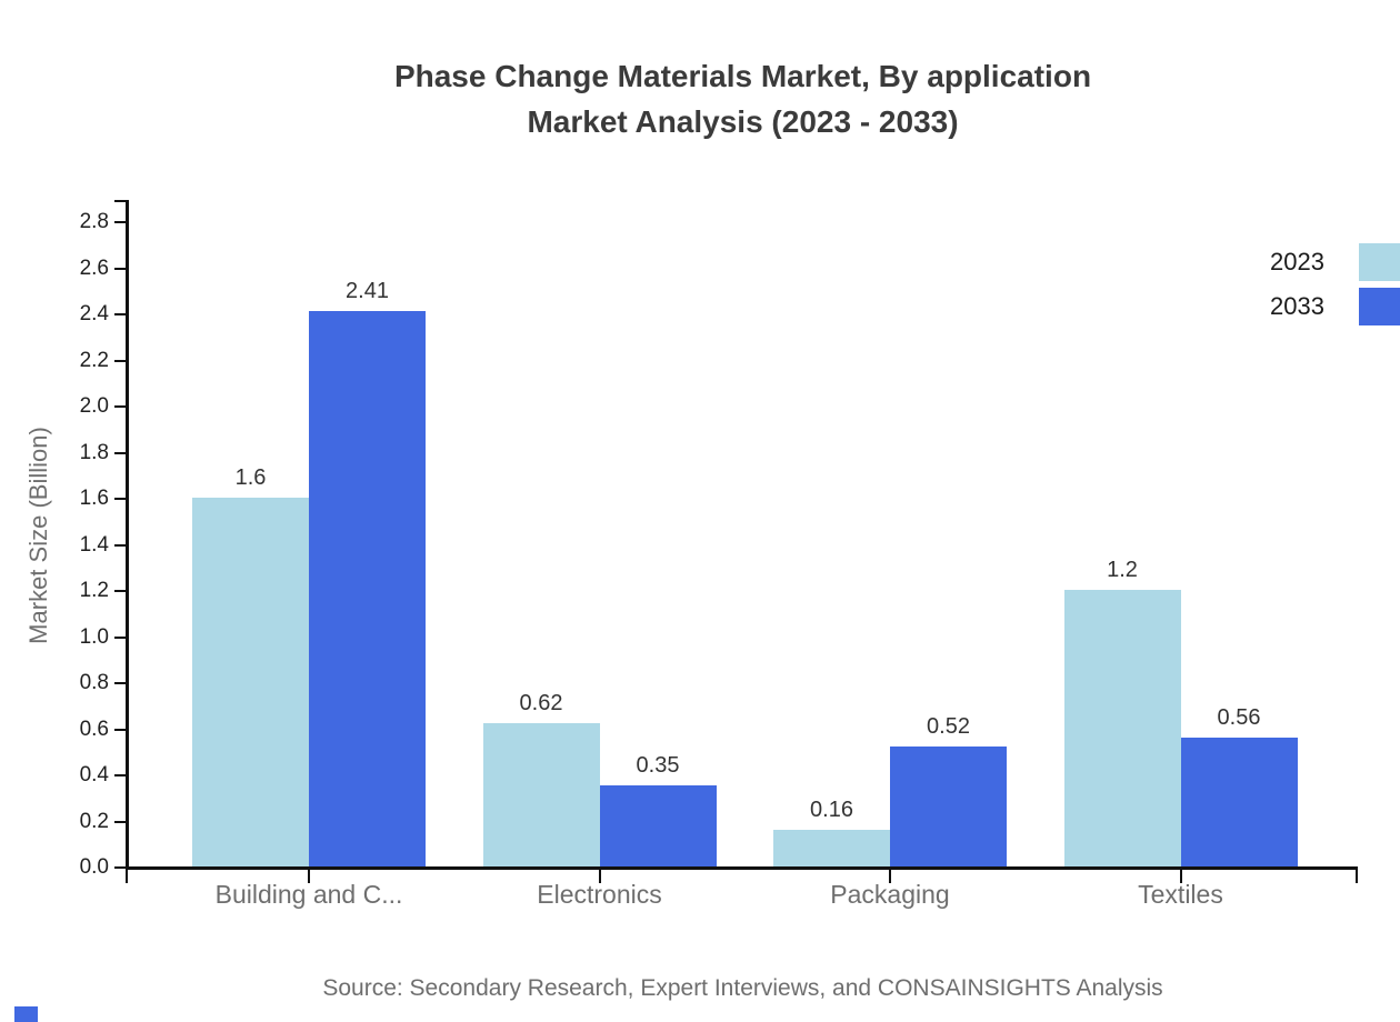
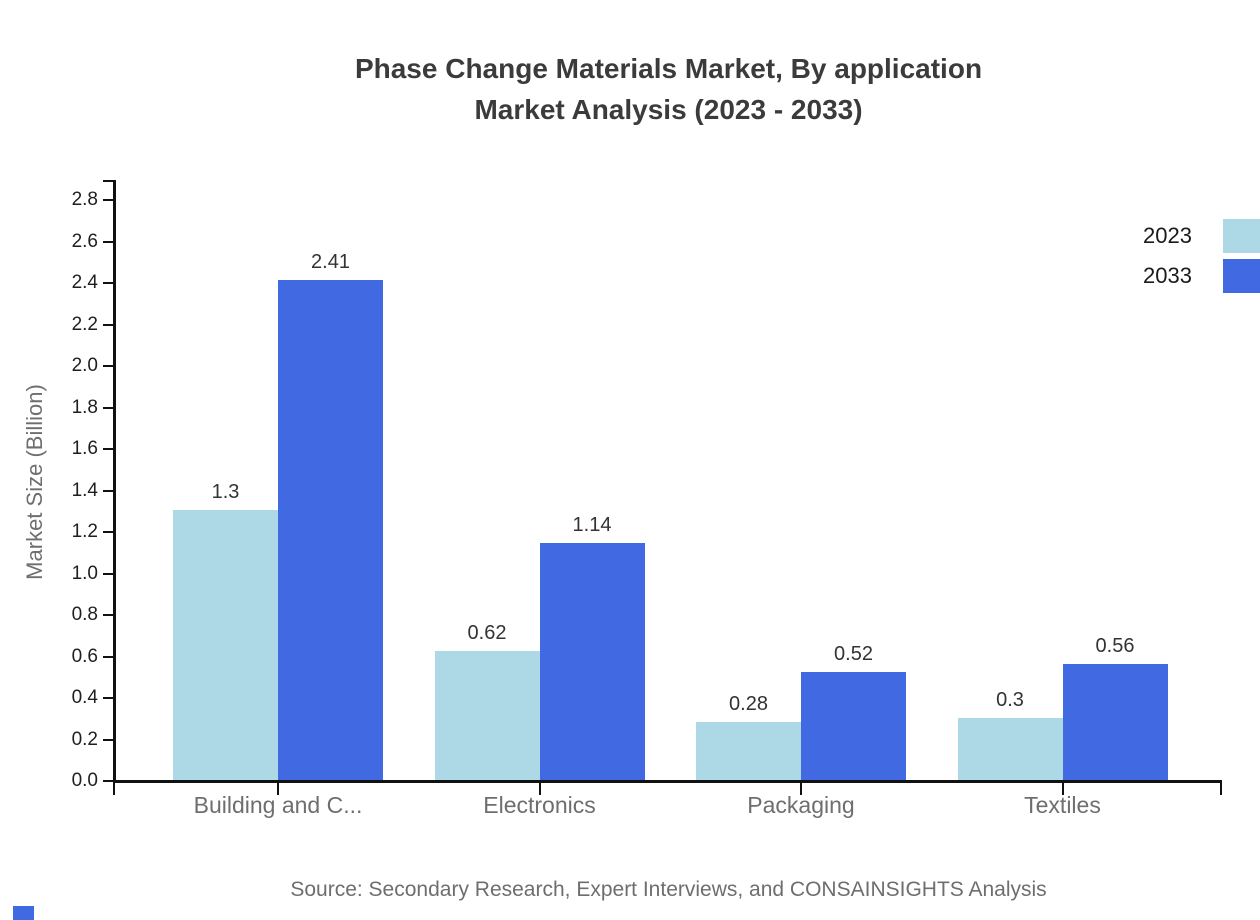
2023/Building and C...: 1.6 -> 1.3
2033/Electronics: 0.35 -> 1.14
2023/Packaging: 0.16 -> 0.28
2023/Textiles: 1.2 -> 0.3
